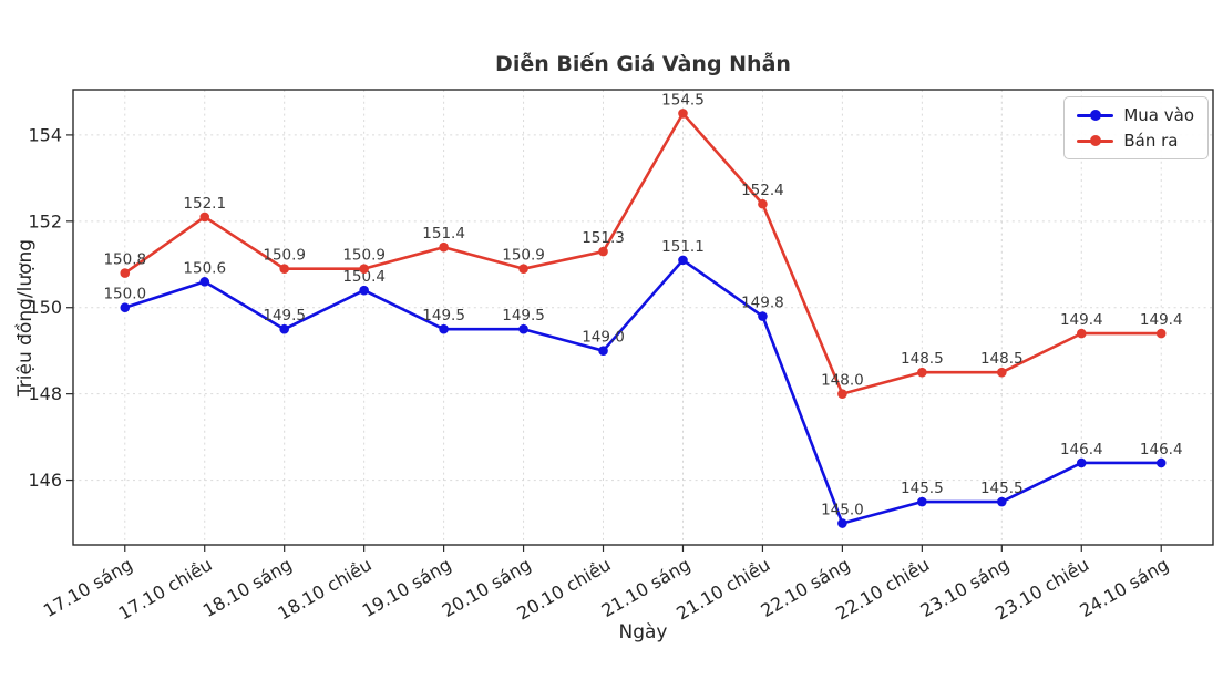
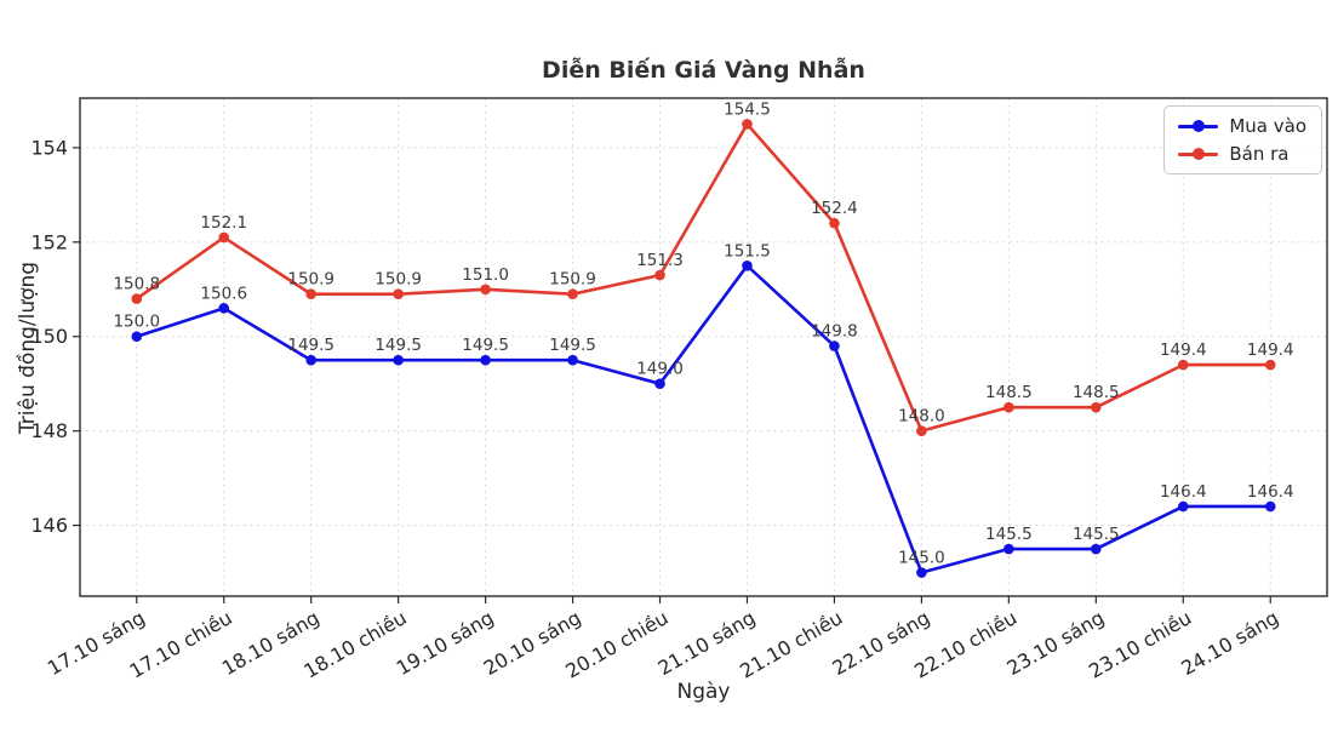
Mua vào/18.10 chiều: 150.4 -> 149.5
Bán ra/19.10 sáng: 151.4 -> 151.0
Mua vào/21.10 sáng: 151.1 -> 151.5
